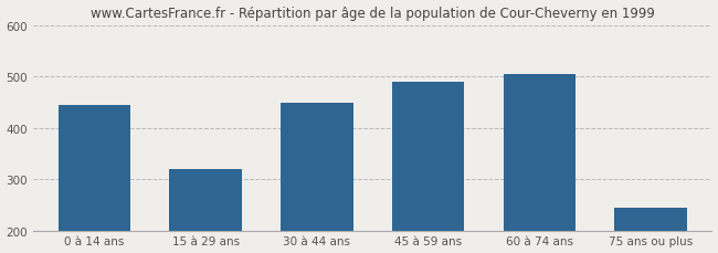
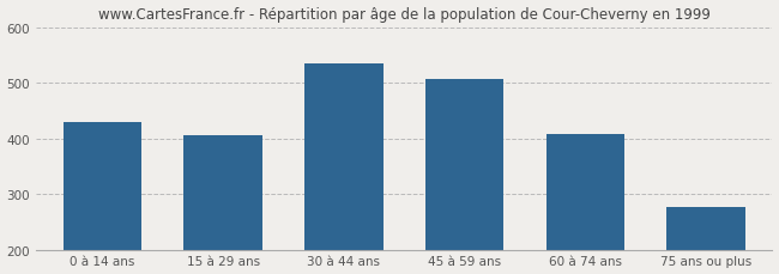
0 à 14 ans: 445 -> 430
15 à 29 ans: 320 -> 405
30 à 44 ans: 450 -> 535
45 à 59 ans: 490 -> 507
60 à 74 ans: 505 -> 407
75 ans ou plus: 245 -> 277
